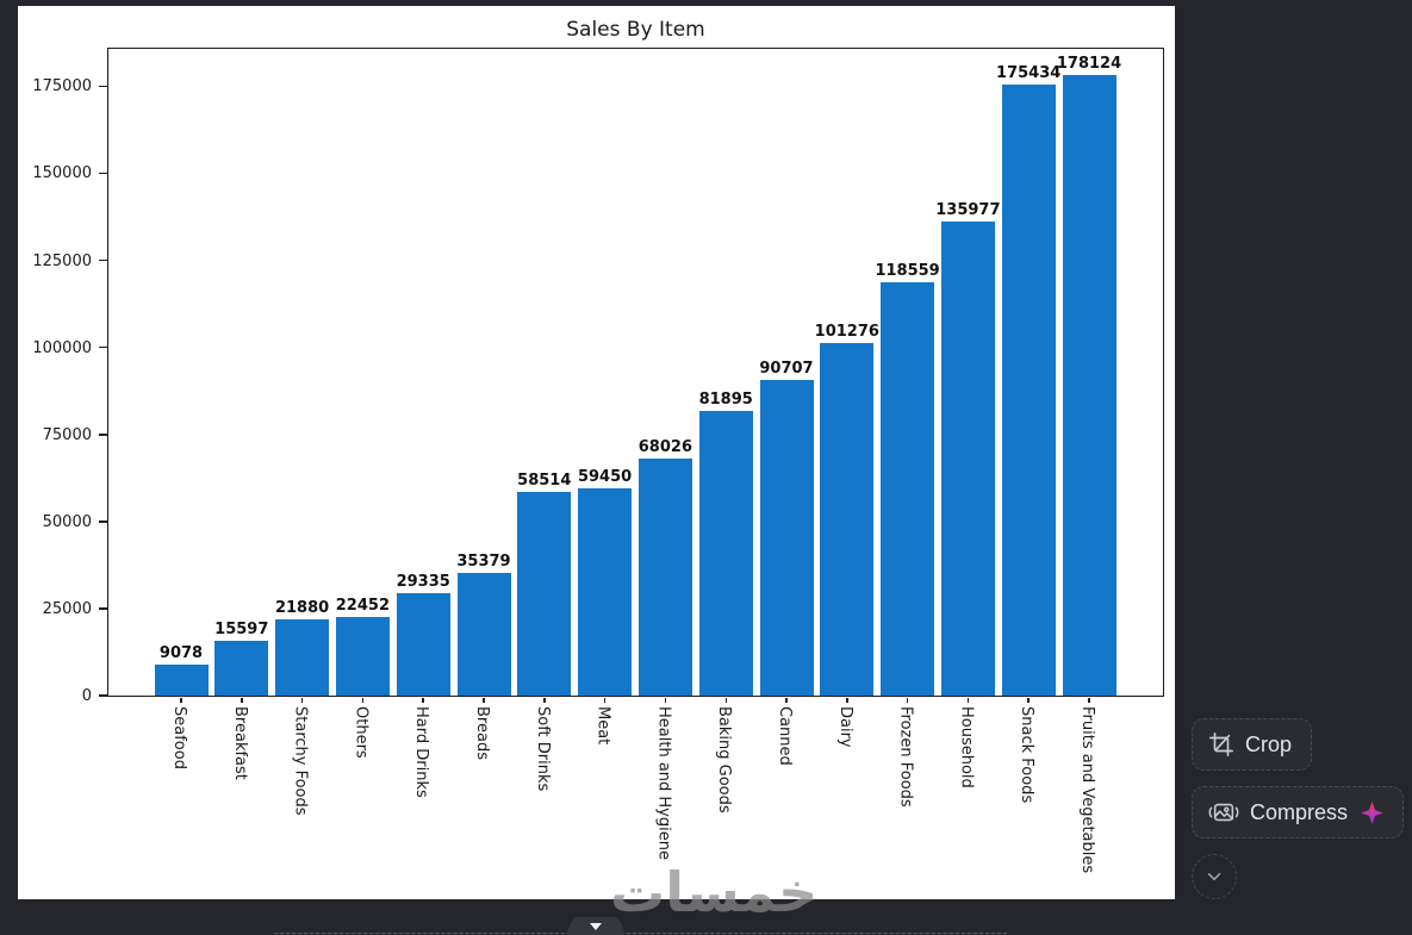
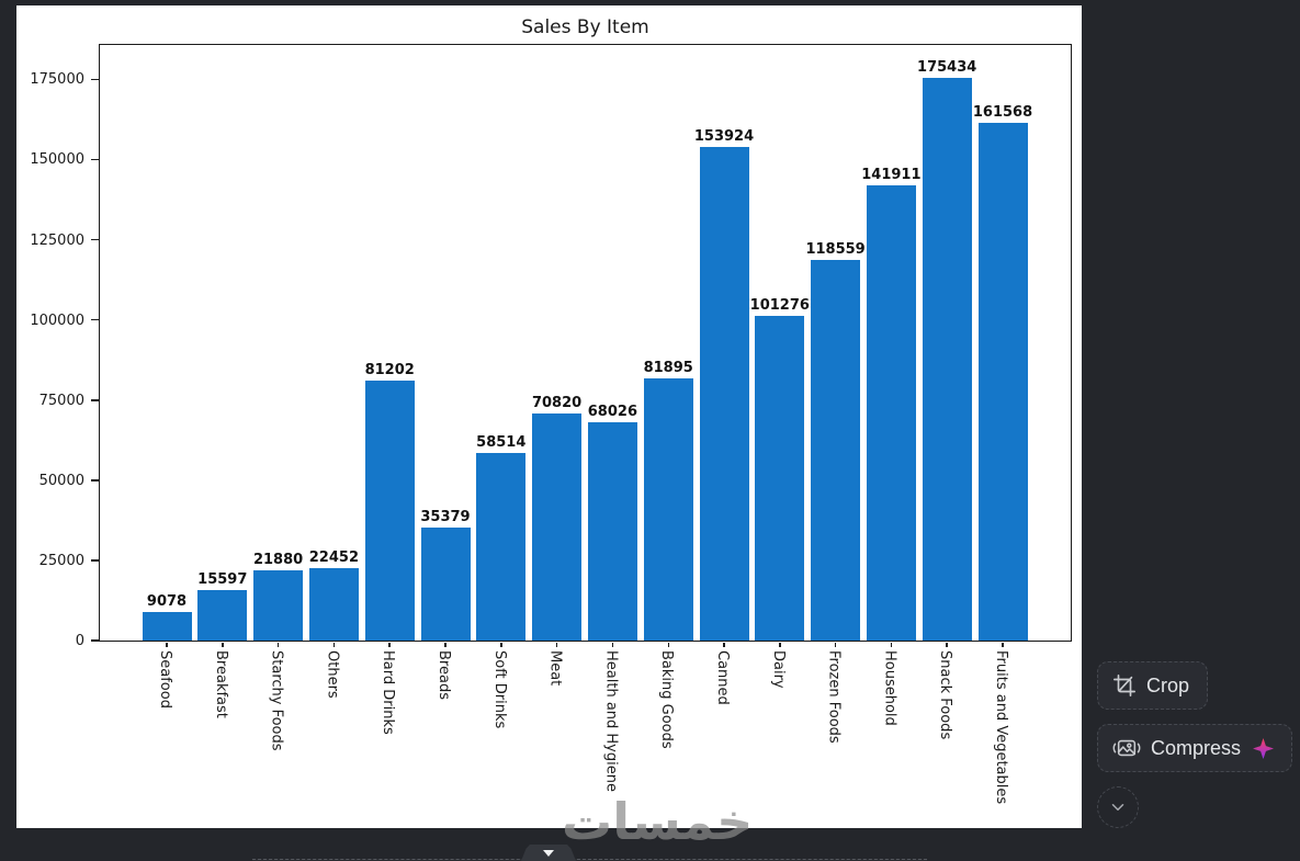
Hard Drinks: 29335 -> 81202
Meat: 59450 -> 70820
Canned: 90707 -> 153924
Household: 135977 -> 141911
Fruits and Vegetables: 178124 -> 161568
